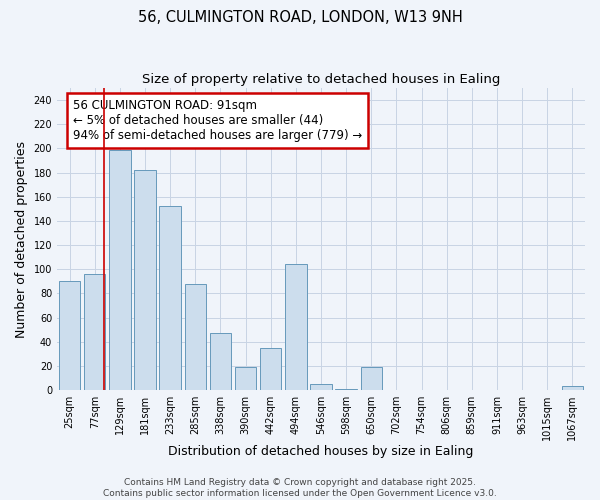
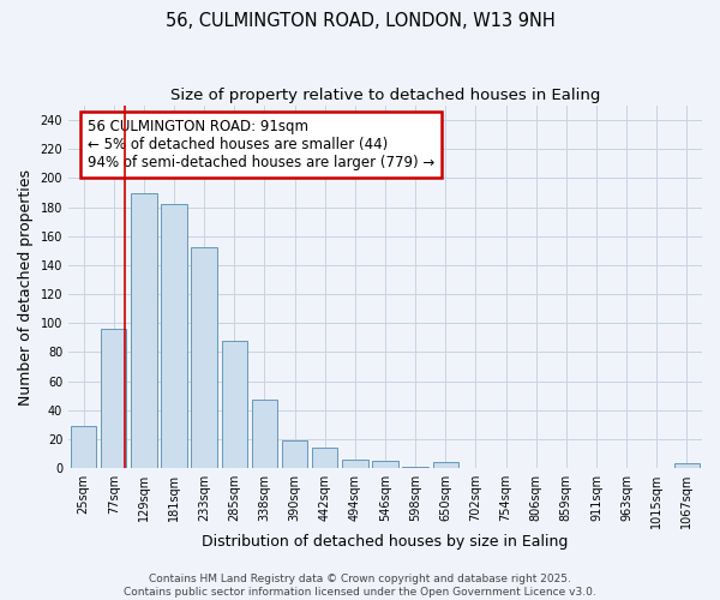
25sqm: 90 -> 29
129sqm: 199 -> 190
442sqm: 35 -> 14
494sqm: 104 -> 6
650sqm: 19 -> 4
